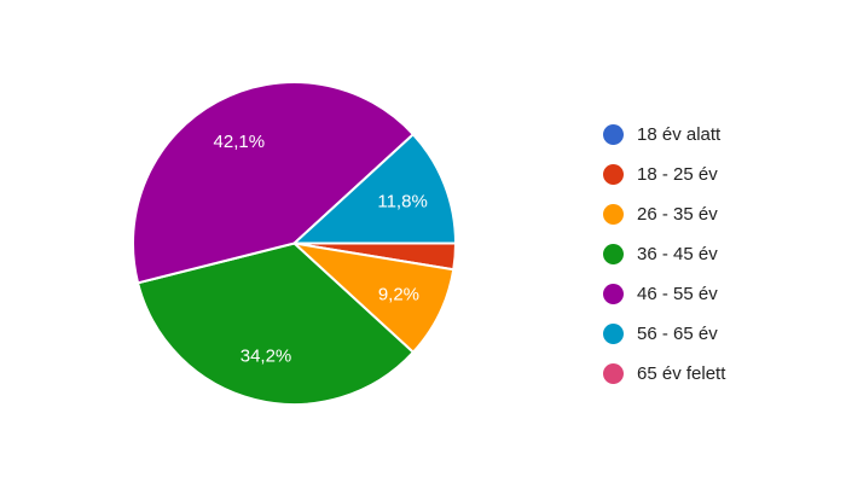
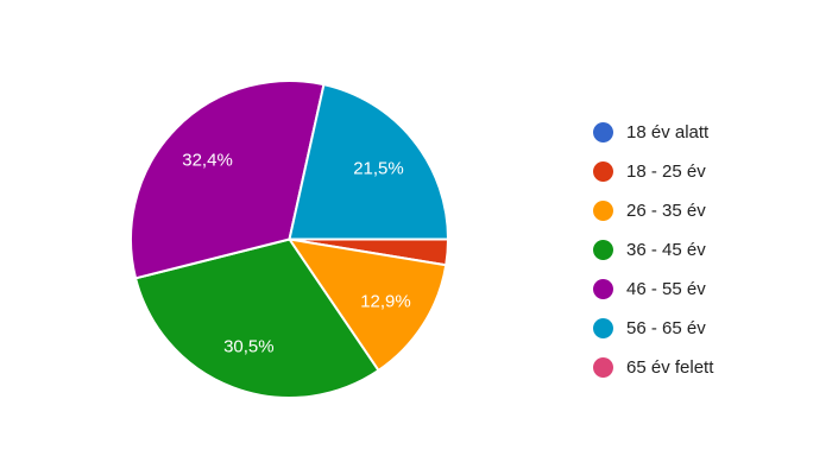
26 - 35 év: 9,2% -> 12,9%
36 - 45 év: 34,2% -> 30,5%
46 - 55 év: 42,1% -> 32,4%
56 - 65 év: 11,8% -> 21,5%
